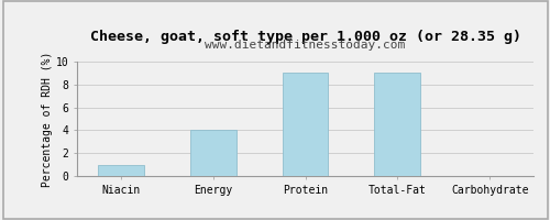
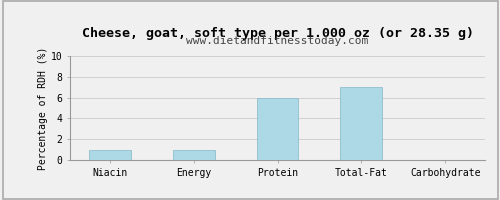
Energy: 4 -> 1
Protein: 9 -> 6
Total-Fat: 9 -> 7
